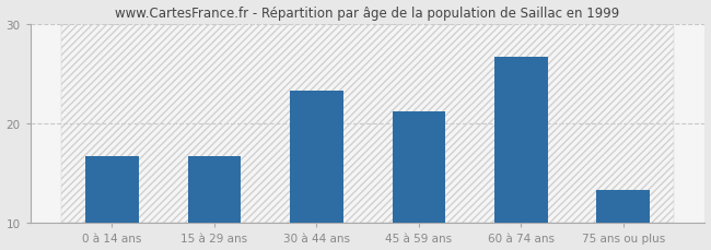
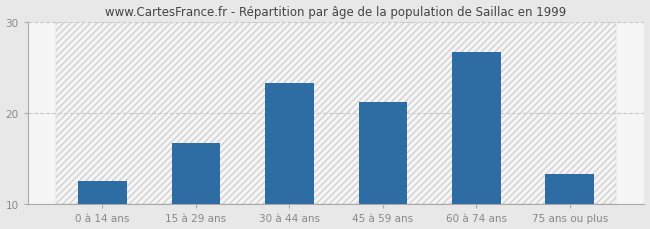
0 à 14 ans: 16.7 -> 12.6
